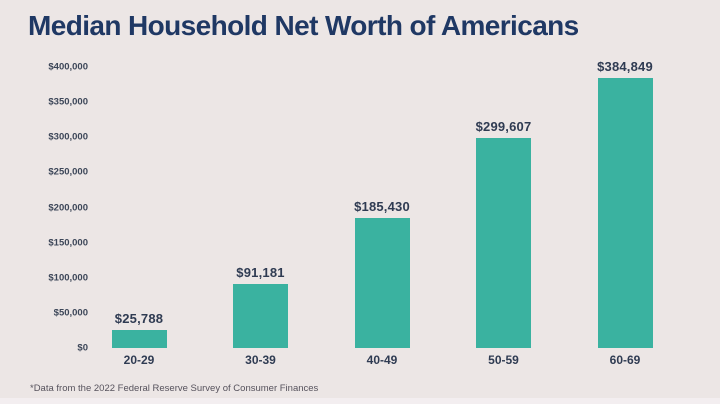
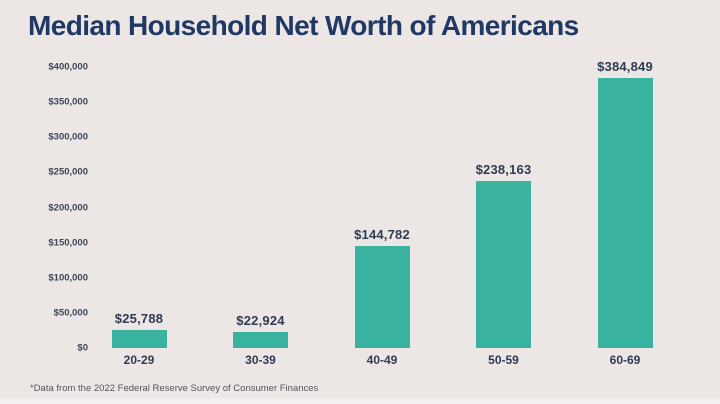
30-39: $91,181 -> $22,924
40-49: $185,430 -> $144,782
50-59: $299,607 -> $238,163
